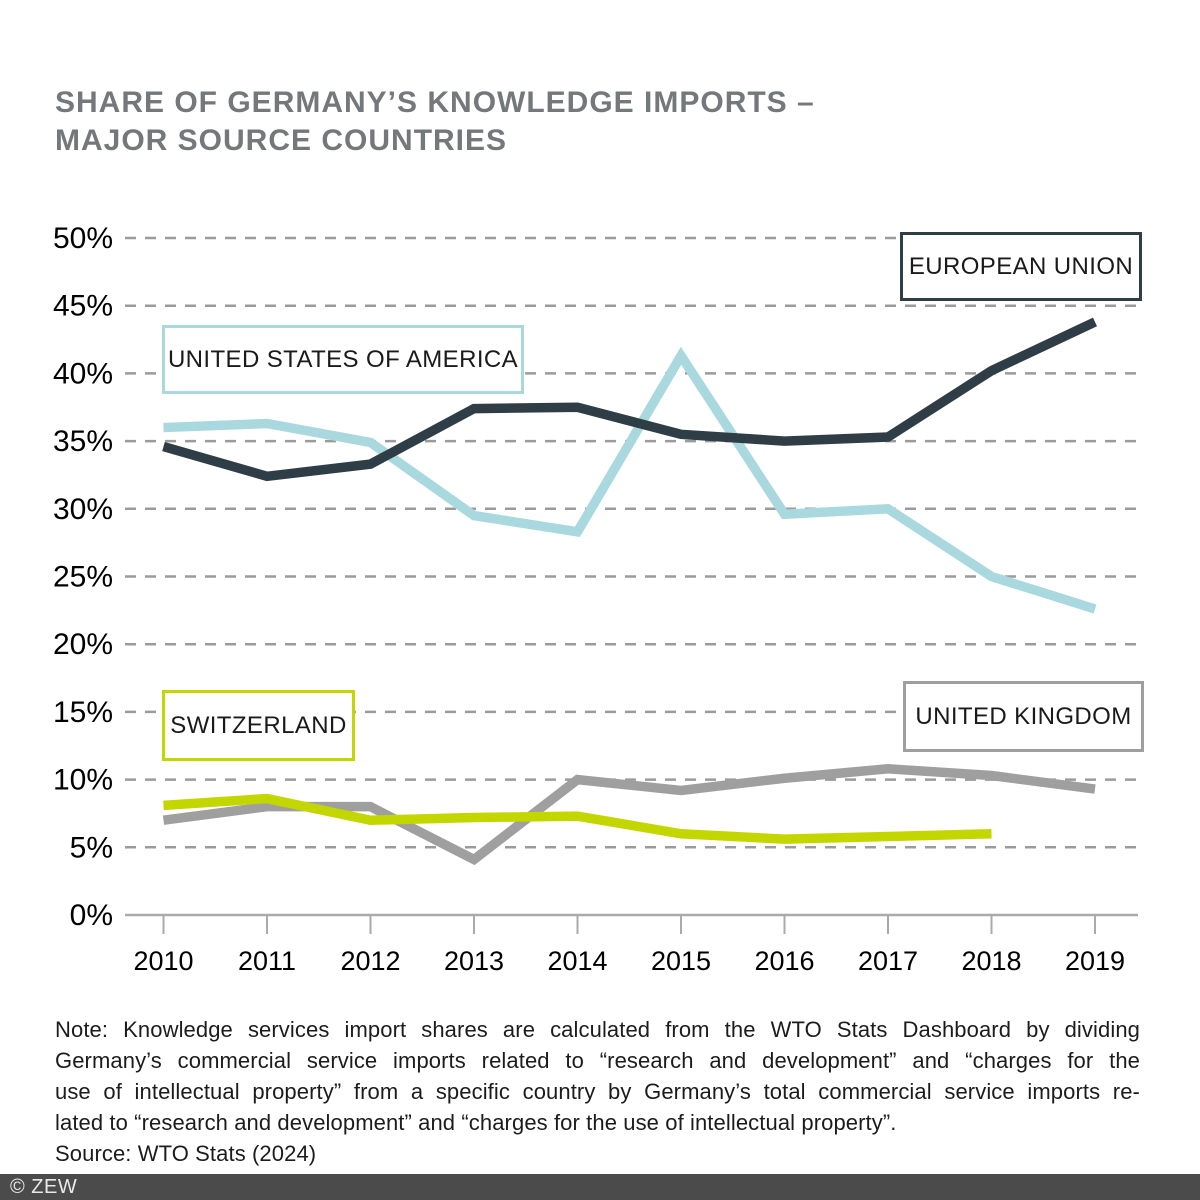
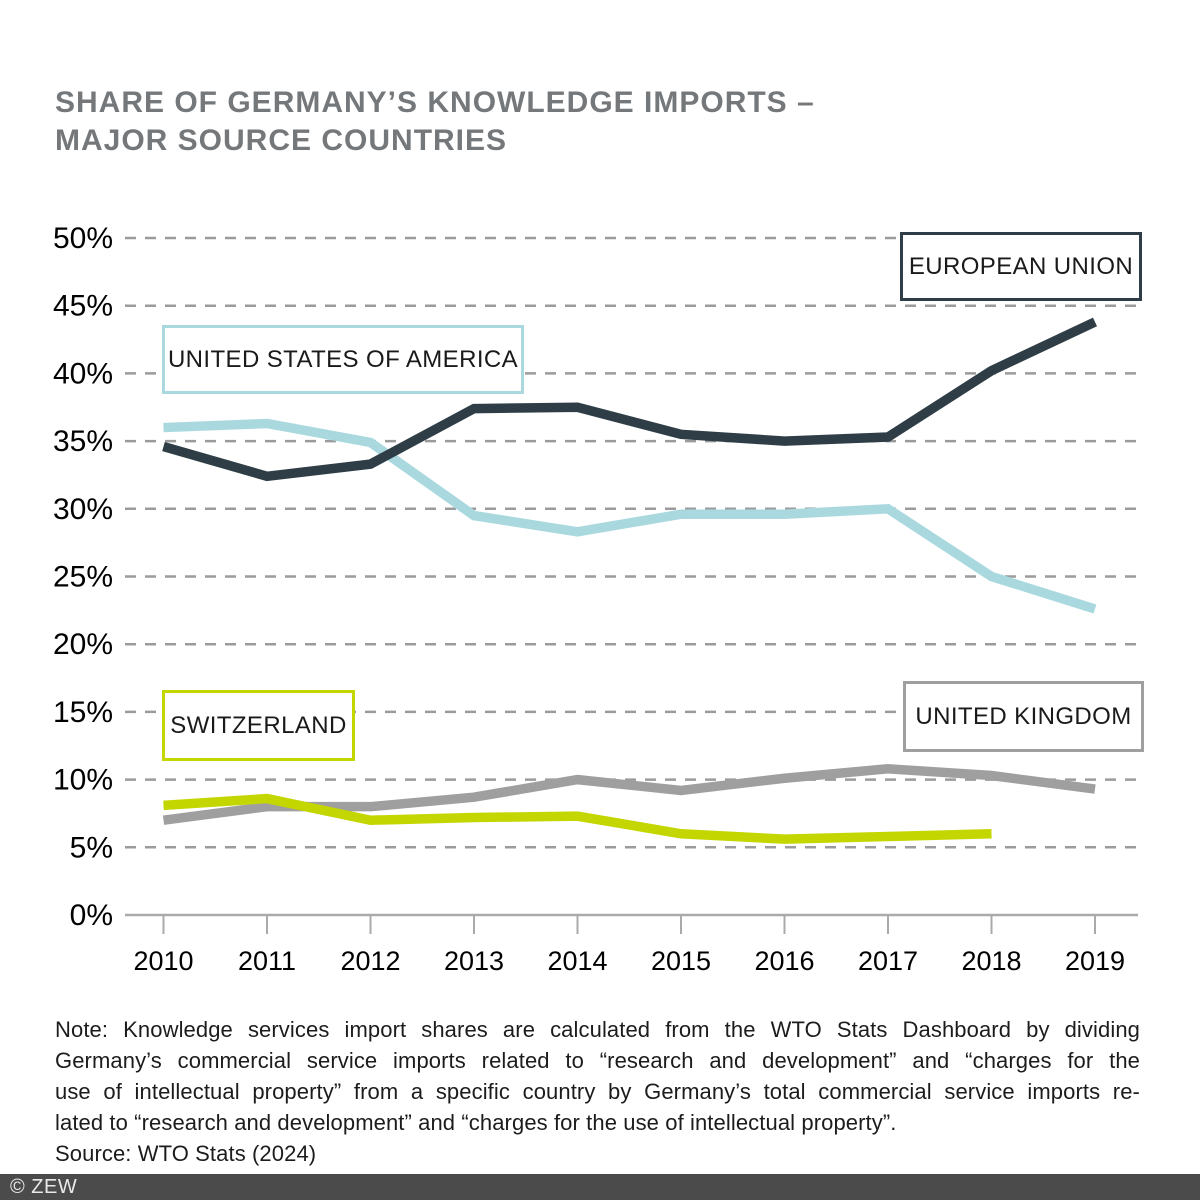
UNITED KINGDOM/2013: 4.1% -> 8.7%
UNITED STATES OF AMERICA/2015: 41.3% -> 29.6%
